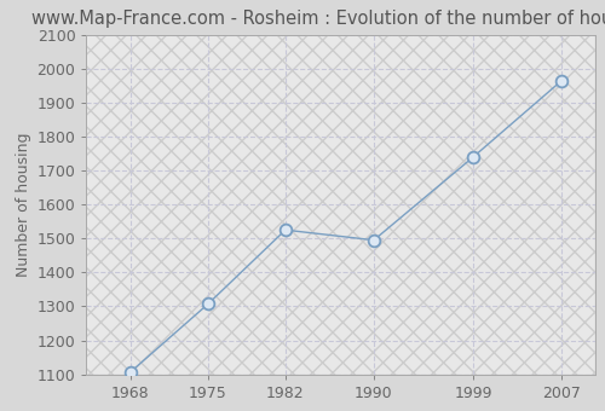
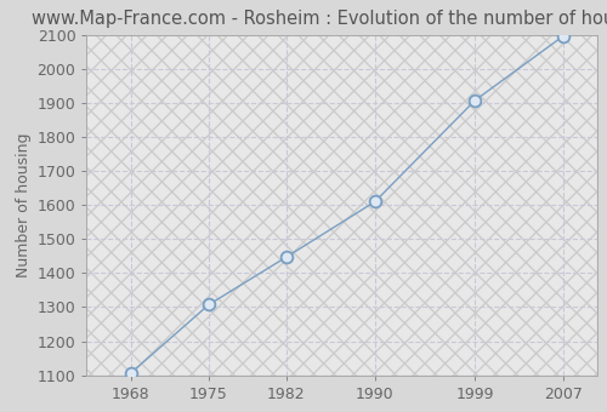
1982: 1525 -> 1447
1990: 1495 -> 1610
1999: 1740 -> 1907
2007: 1965 -> 2097
